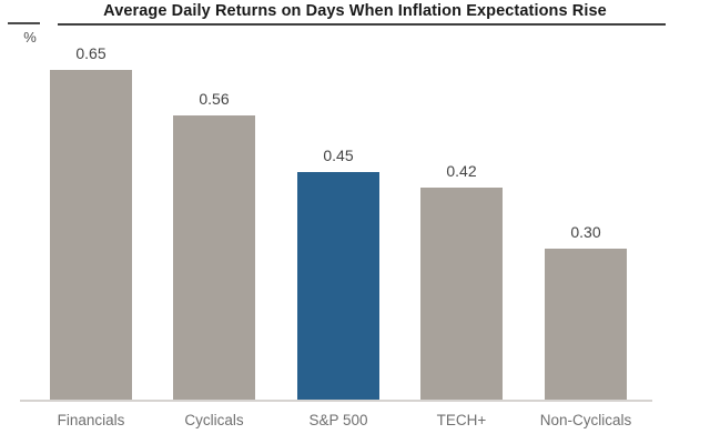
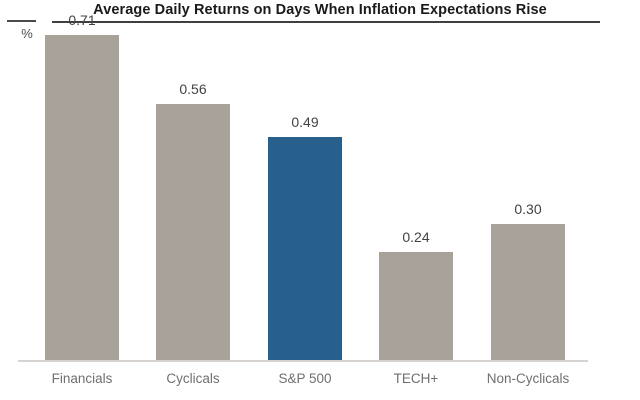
Financials: 0.65 -> 0.71
S&P 500: 0.45 -> 0.49
TECH+: 0.42 -> 0.24
